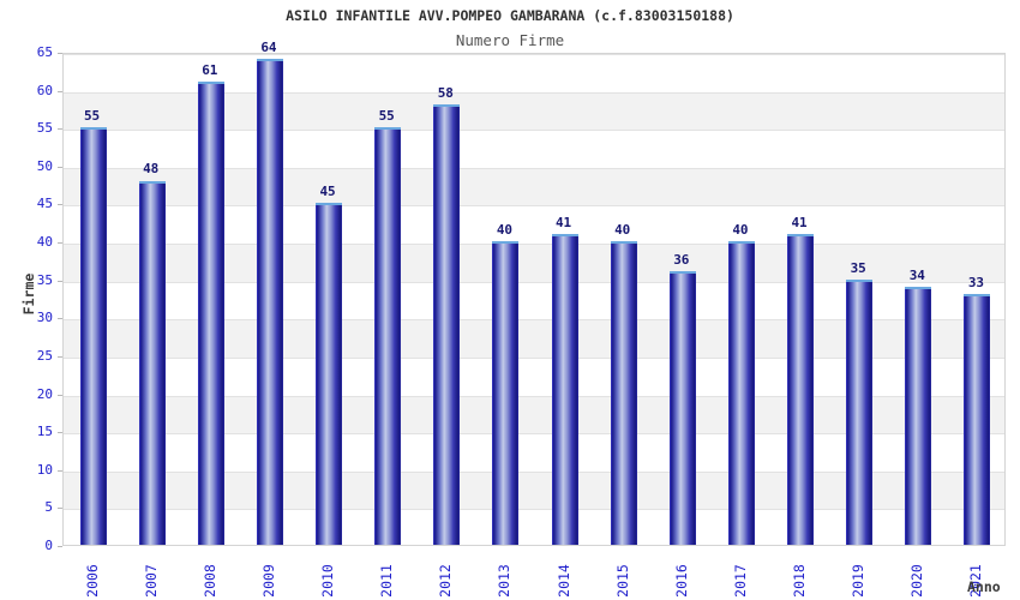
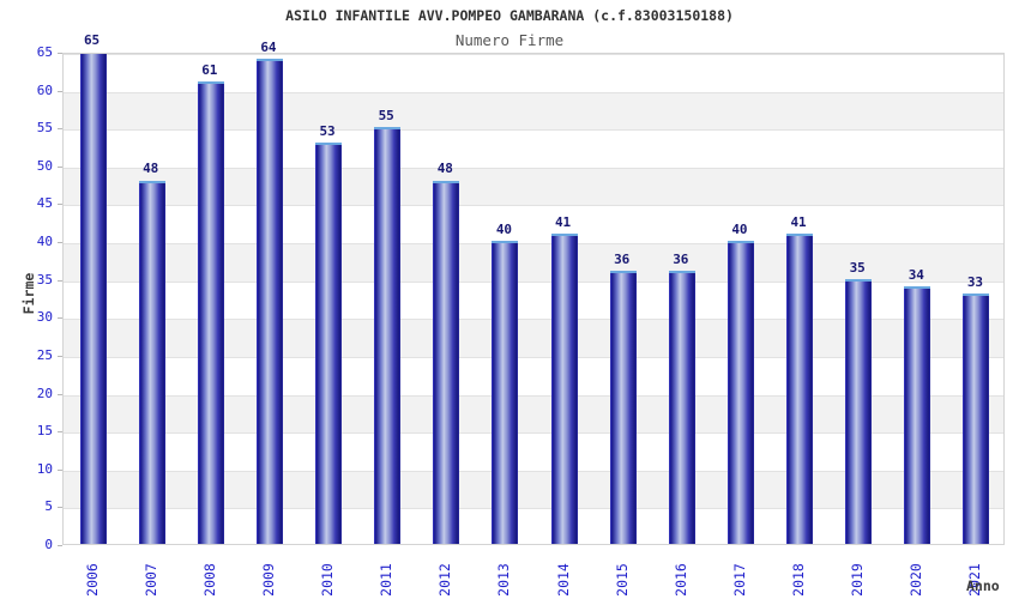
2006: 55 -> 65
2010: 45 -> 53
2012: 58 -> 48
2015: 40 -> 36
